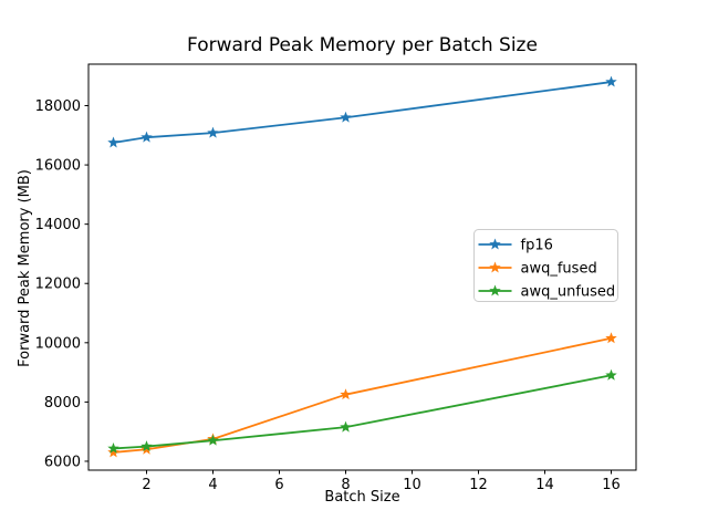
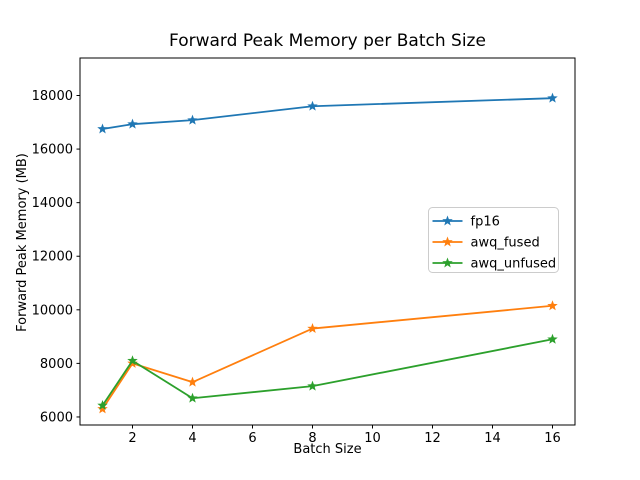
awq_fused/2: 6400 -> 8000
awq_unfused/2: 6500 -> 8100
awq_fused/4: 6800 -> 7300
awq_fused/8: 8200 -> 9300
fp16/16: 18800 -> 17900
